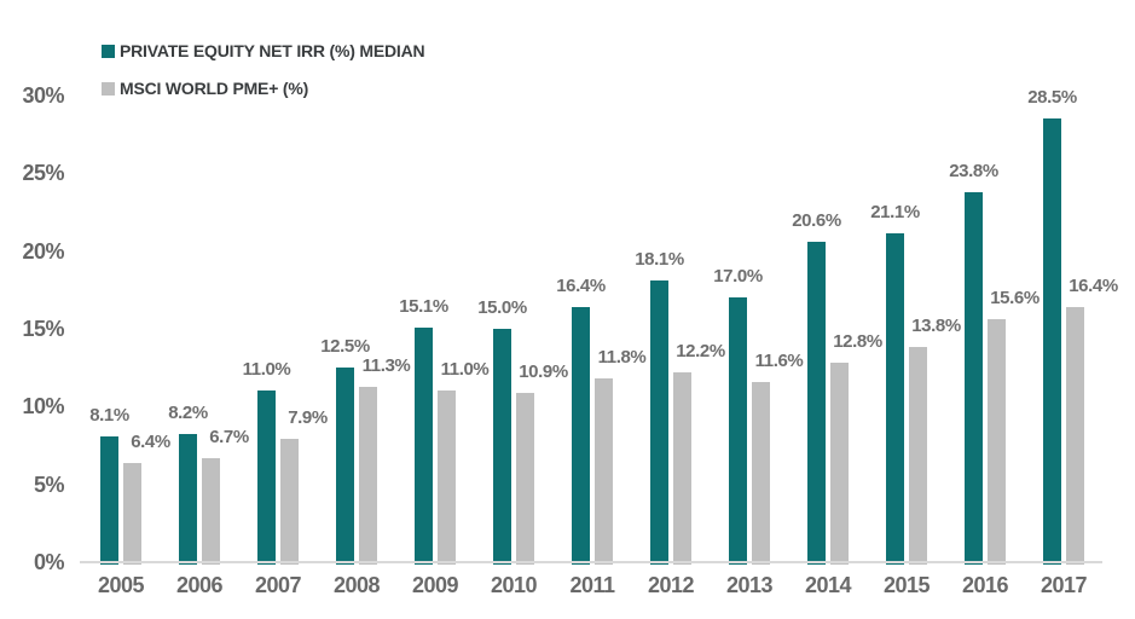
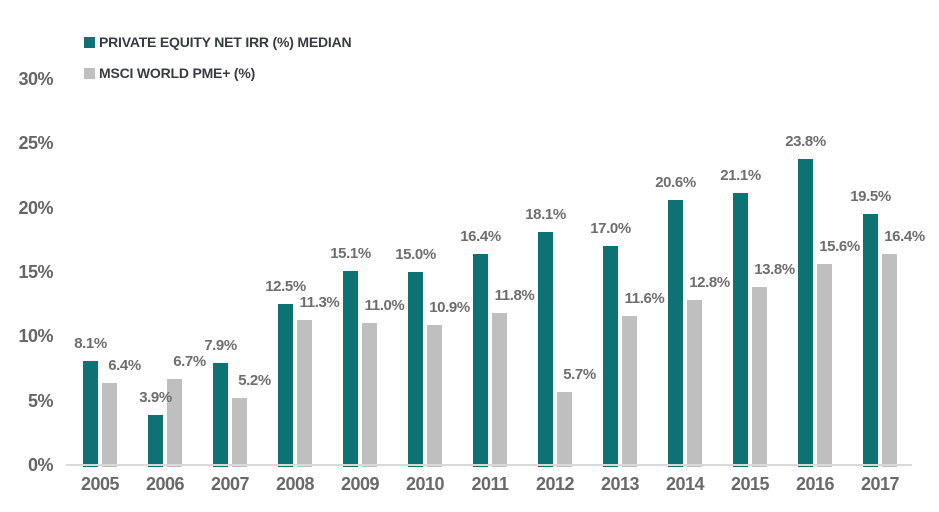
PRIVATE EQUITY NET IRR (%) MEDIAN/2006: 8.2% -> 3.9%
PRIVATE EQUITY NET IRR (%) MEDIAN/2007: 11.0% -> 7.9%
MSCI WORLD PME+ (%)/2007: 7.9% -> 5.2%
MSCI WORLD PME+ (%)/2012: 12.2% -> 5.7%
PRIVATE EQUITY NET IRR (%) MEDIAN/2017: 28.5% -> 19.5%
